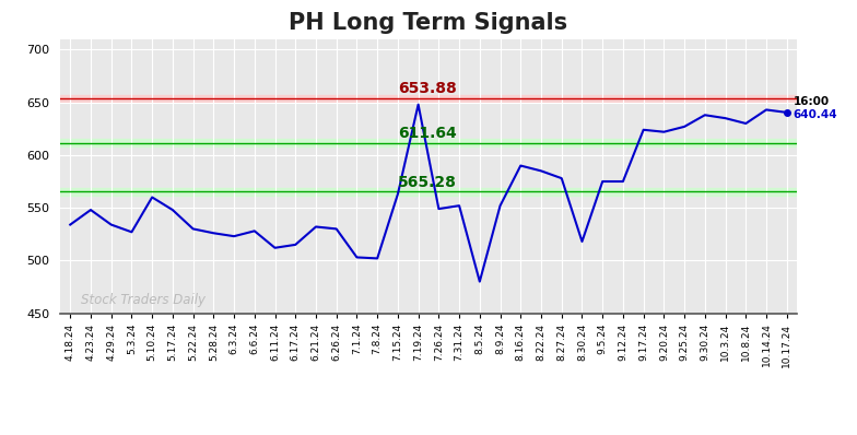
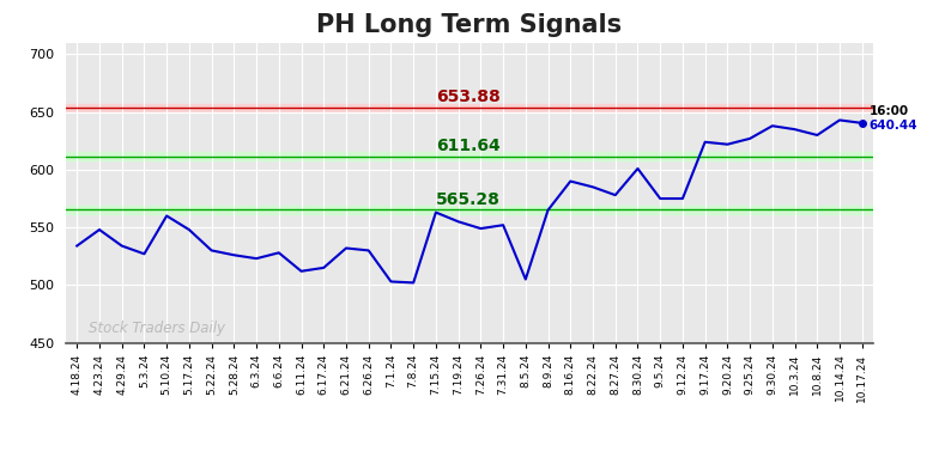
7.19.24: 648 -> 555
8.5.24: 480 -> 505
8.9.24: 552 -> 565
8.30.24: 518 -> 601
